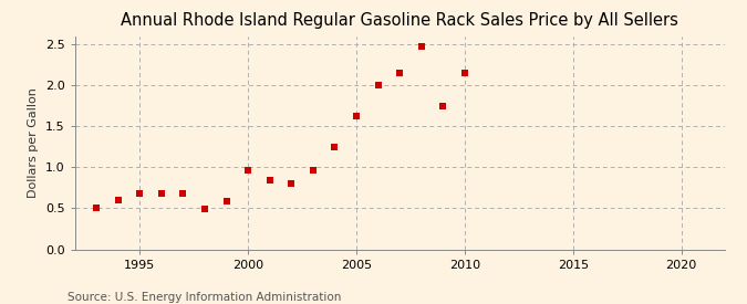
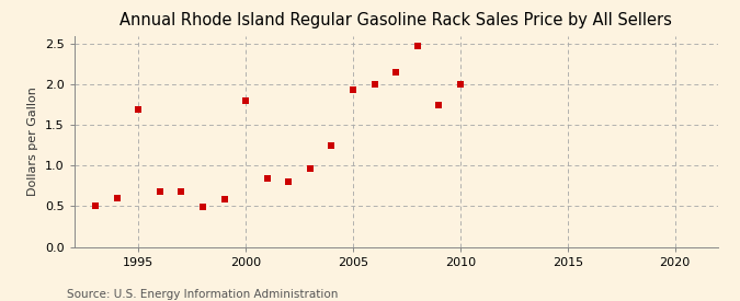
1995: 0.68 -> 1.70
2000: 0.97 -> 1.80
2005: 1.63 -> 1.94
2010: 2.15 -> 2.00
